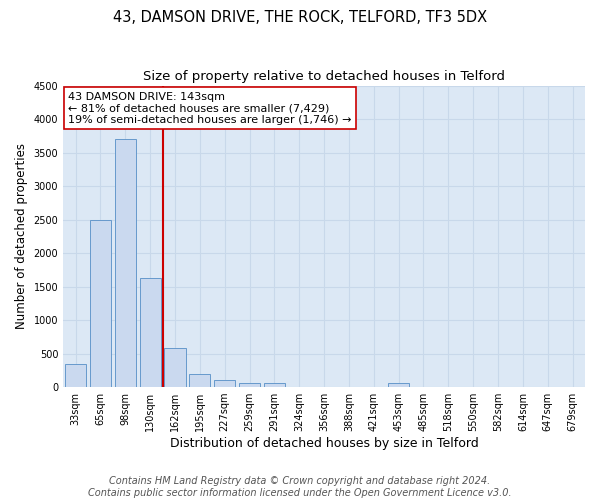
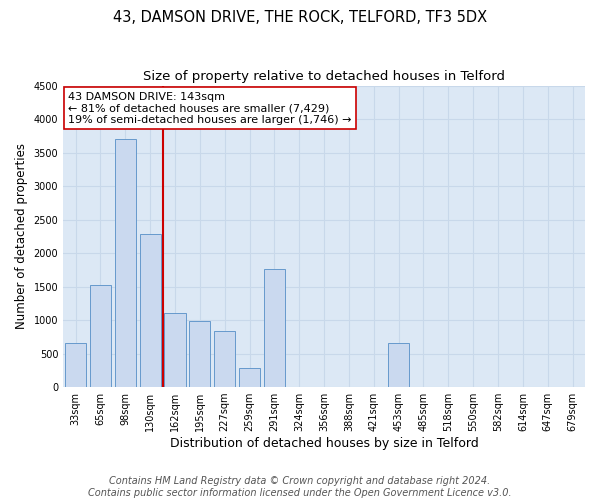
33sqm: 350 -> 660
65sqm: 2500 -> 1520
130sqm: 1630 -> 2280
162sqm: 580 -> 1100
195sqm: 200 -> 980
227sqm: 100 -> 840
259sqm: 60 -> 280
291sqm: 60 -> 1760
453sqm: 60 -> 660
